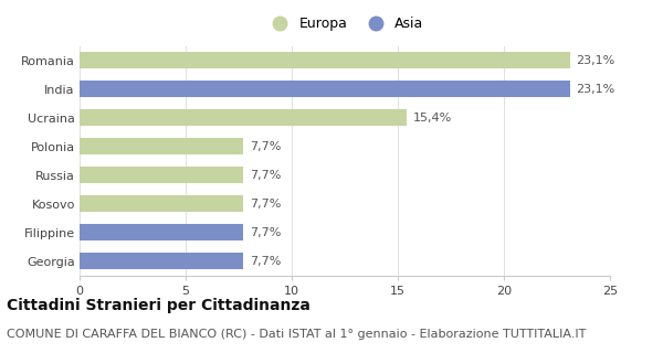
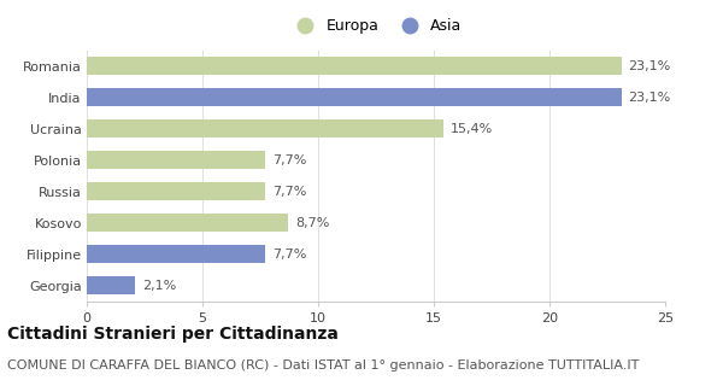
Kosovo: 7,7% -> 8,7%
Georgia: 7,7% -> 2,1%
